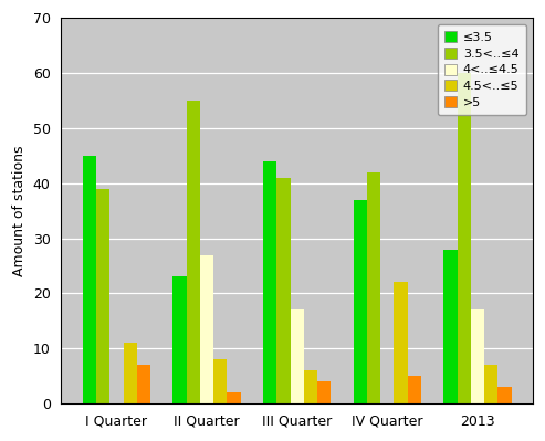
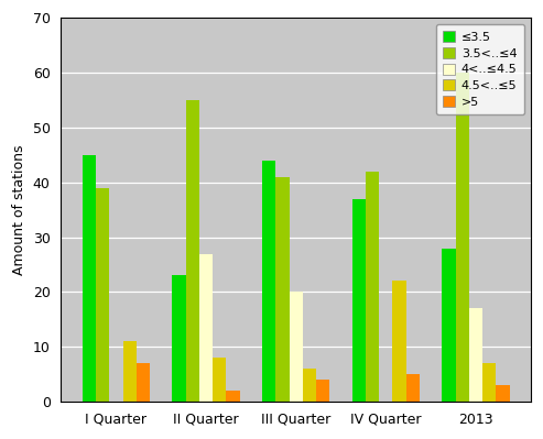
4<..≤4.5/III Quarter: 17 -> 20
